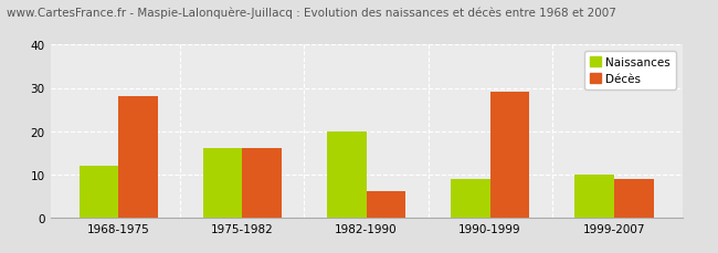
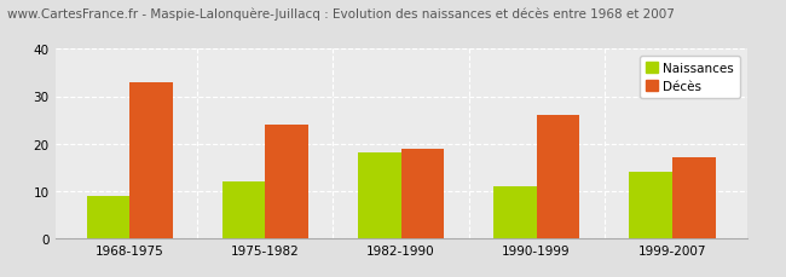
Naissances/1968-1975: 12 -> 9
Décès/1968-1975: 28 -> 33
Naissances/1975-1982: 16 -> 12
Décès/1975-1982: 16 -> 24
Naissances/1982-1990: 20 -> 18
Décès/1982-1990: 6 -> 19
Naissances/1990-1999: 9 -> 11
Décès/1990-1999: 29 -> 26
Naissances/1999-2007: 10 -> 14
Décès/1999-2007: 9 -> 17
